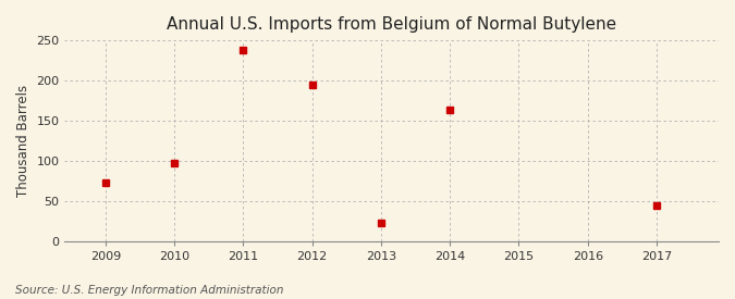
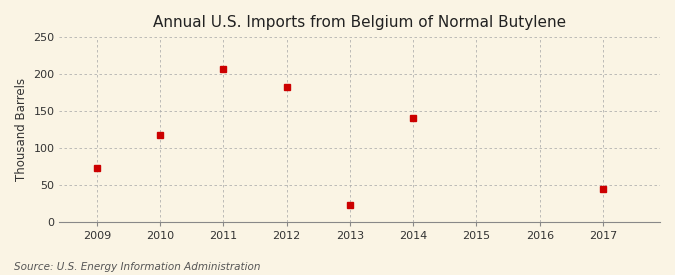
2010: 98 -> 118
2011: 238 -> 206
2012: 195 -> 182
2014: 163 -> 140
